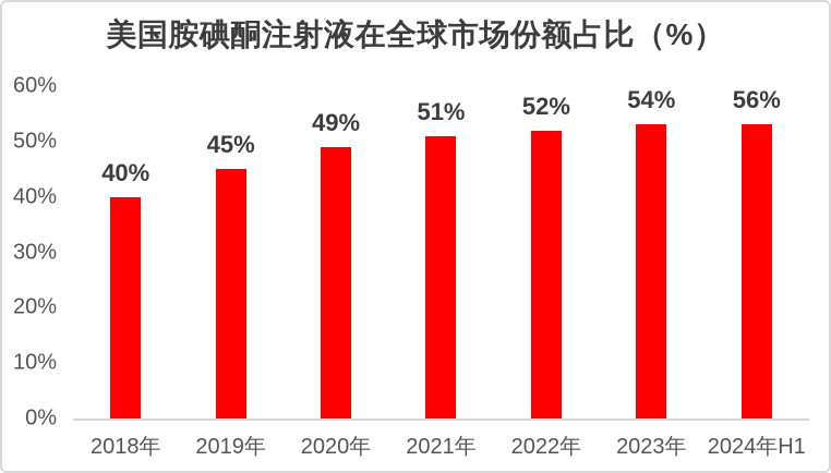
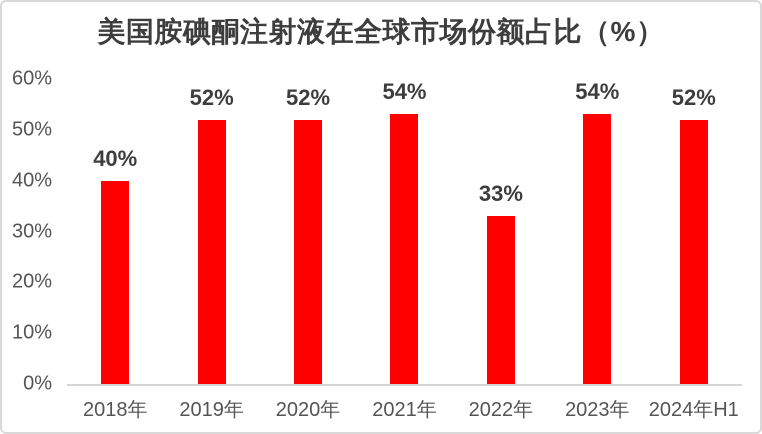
2019年: 45% -> 52%
2020年: 49% -> 52%
2021年: 51% -> 54%
2022年: 52% -> 33%
2024年H1: 56% -> 52%
